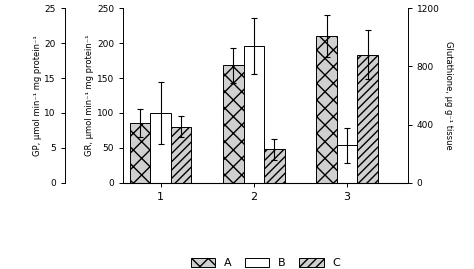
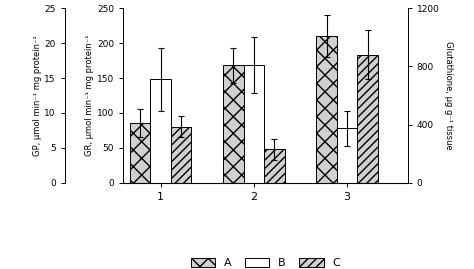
B/1: 100 -> 148
B/2: 196 -> 168
B/3: 54 -> 78
